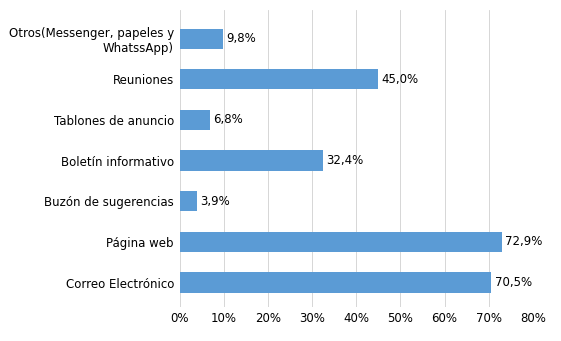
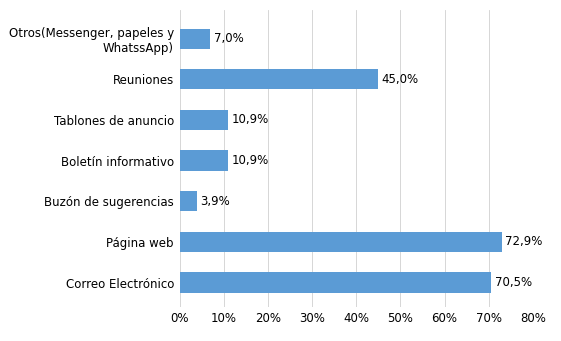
Otros(Messenger, papeles y WhatssApp): 9,8% -> 7,0%
Tablones de anuncio: 6,8% -> 10,9%
Boletín informativo: 32,4% -> 10,9%
